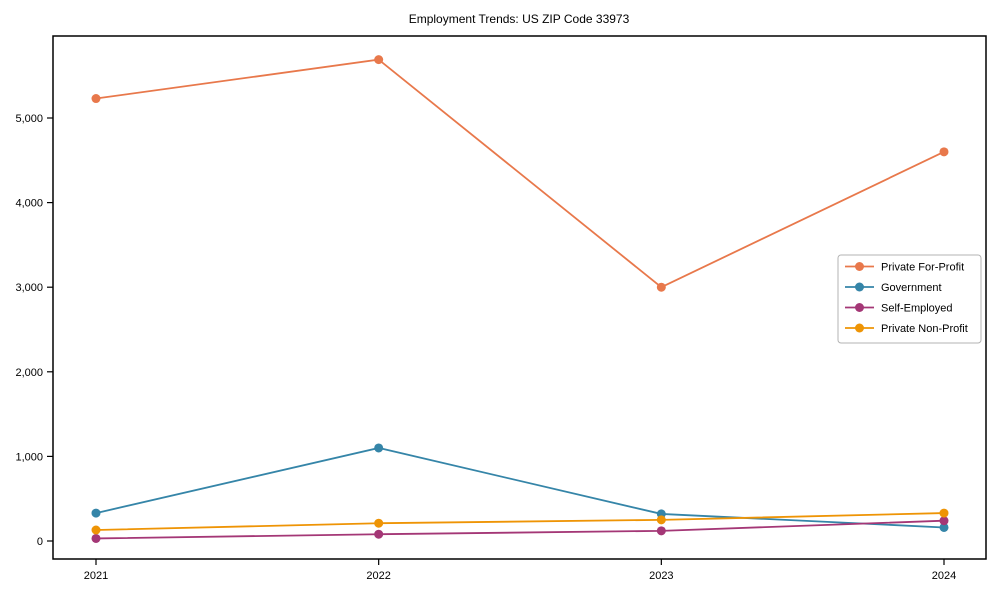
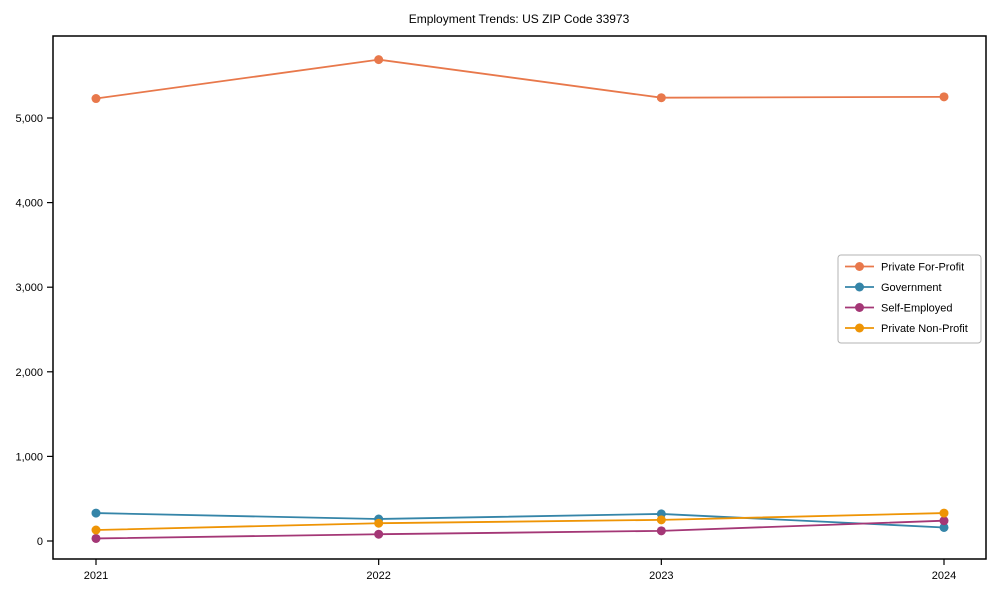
Government/2022: 1100 -> 300
Private For-Profit/2023: 3000 -> 5200
Private For-Profit/2024: 4600 -> 5200
